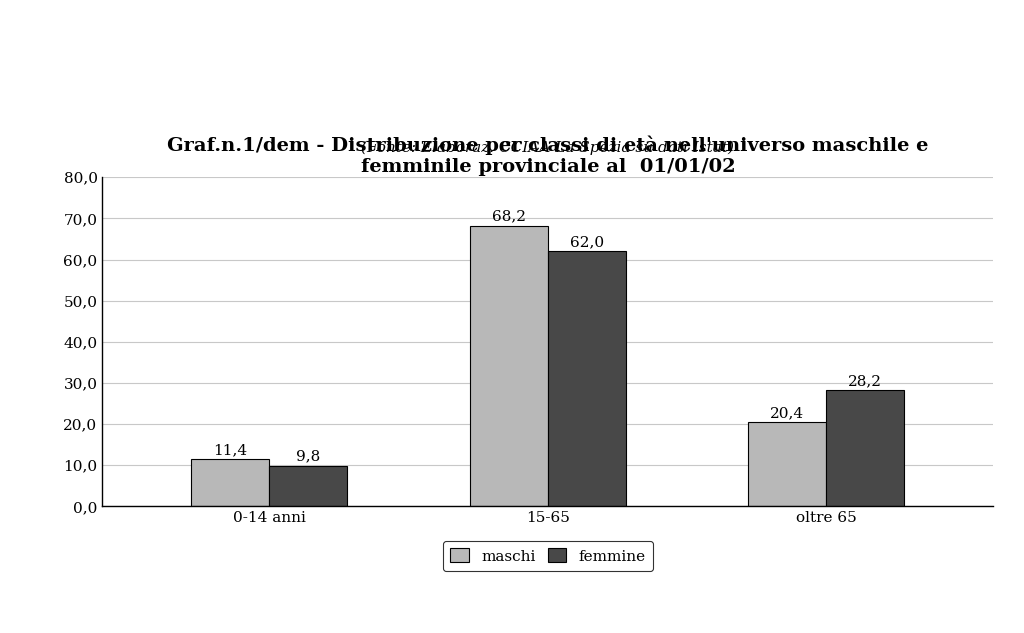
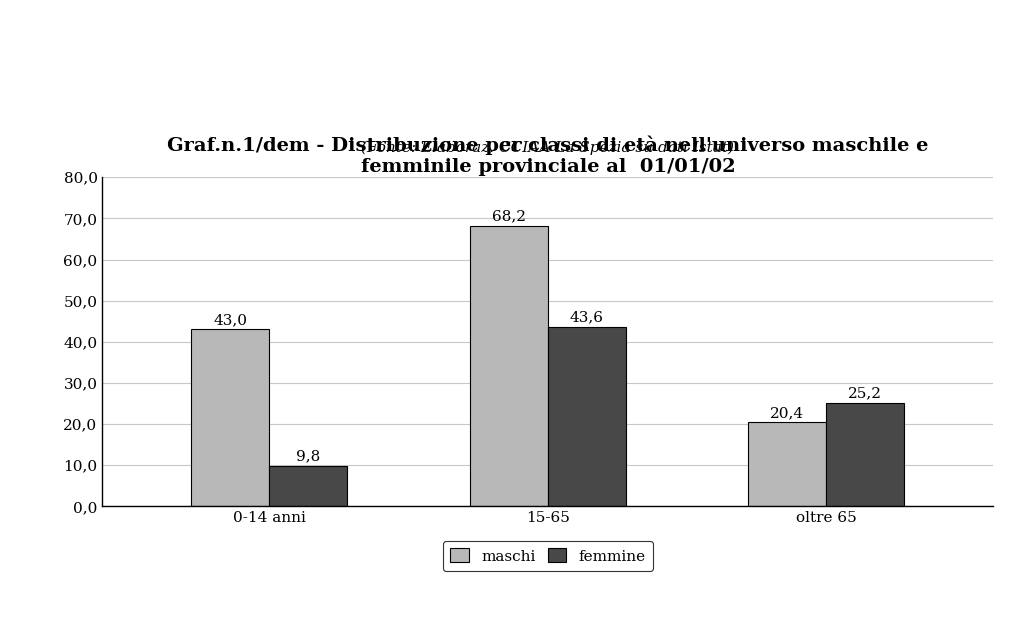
maschi/0-14 anni: 11,4 -> 43,0
femmine/15-65: 62,0 -> 43,6
femmine/oltre 65: 28,2 -> 25,2
